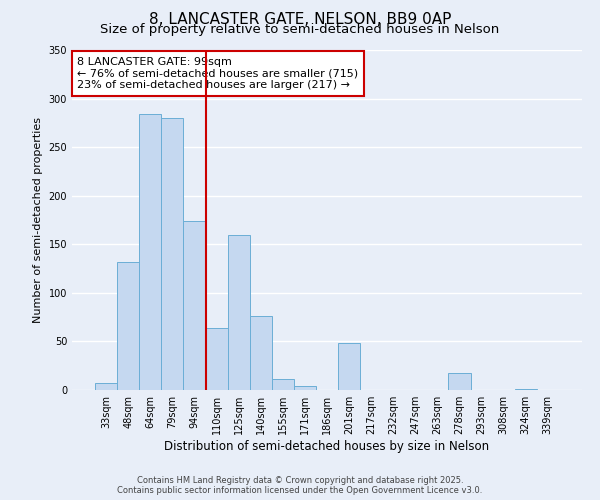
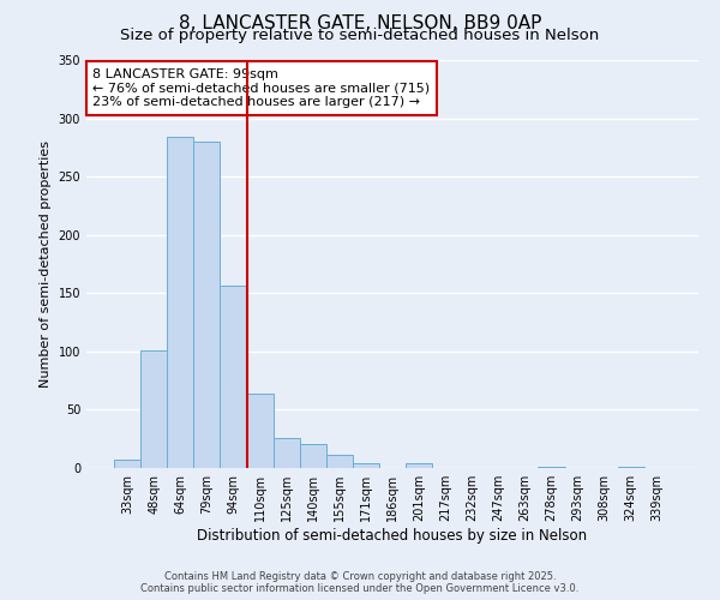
48sqm: 132 -> 101
94sqm: 174 -> 156
125sqm: 160 -> 26
140sqm: 76 -> 21
201sqm: 48 -> 4
278sqm: 18 -> 1
